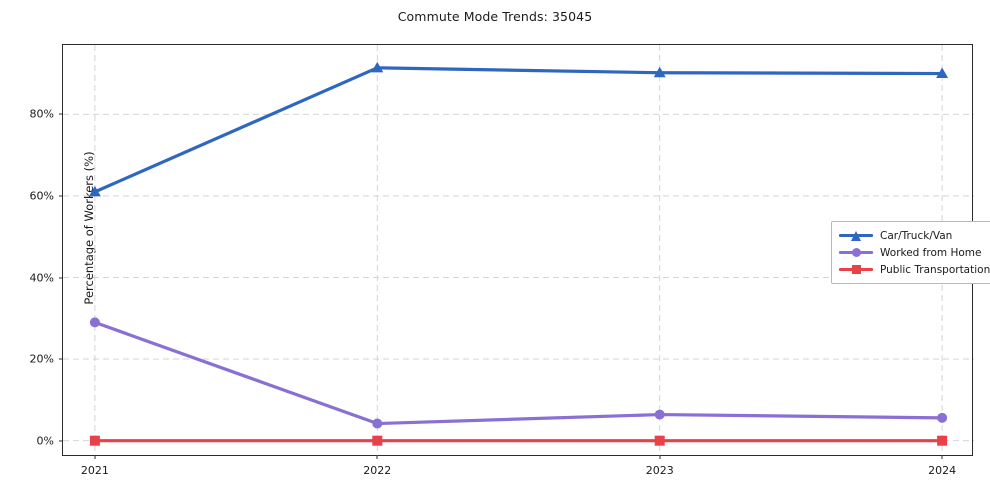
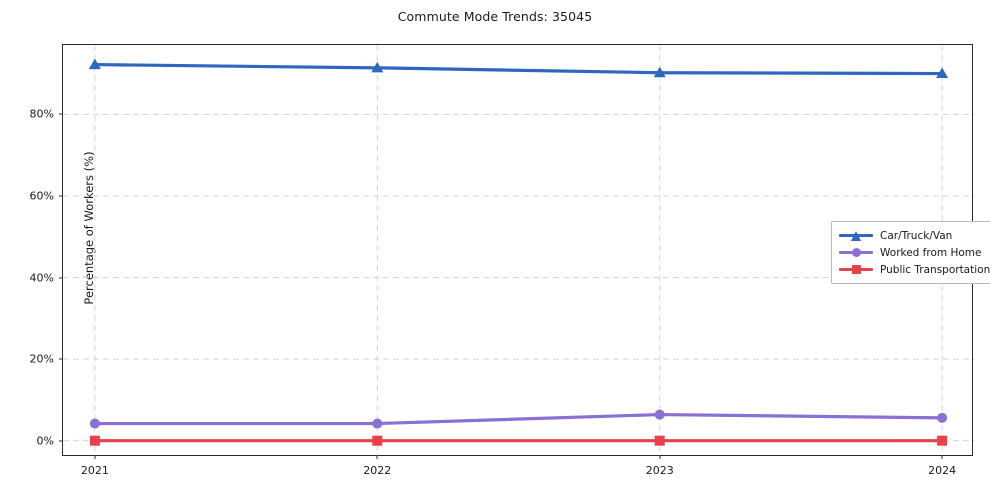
Car/Truck/Van/2021: 61% -> 92%
Worked from Home/2021: 29% -> 4%
